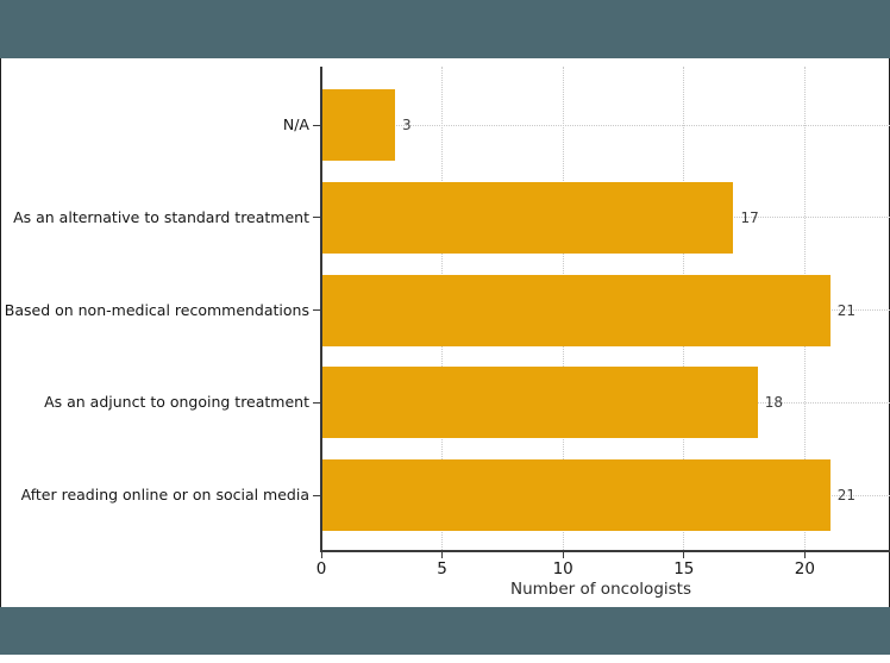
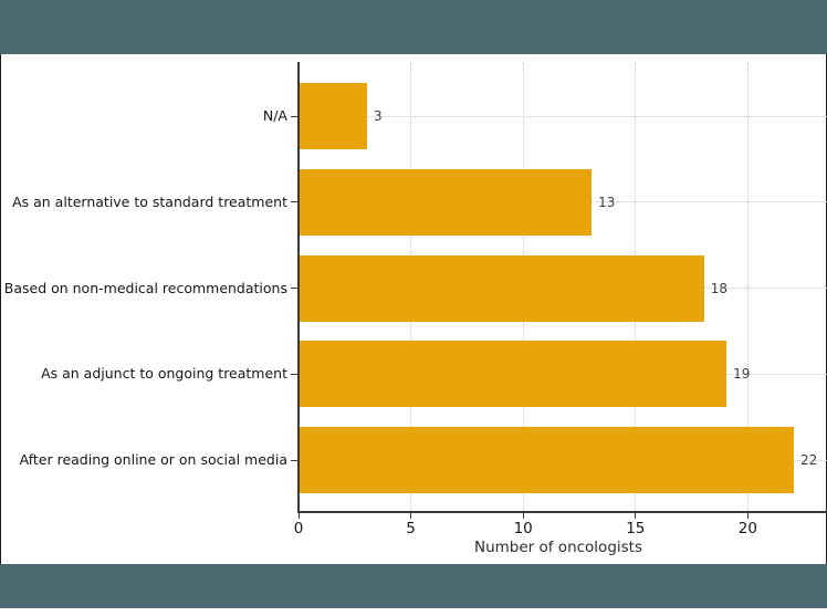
As an alternative to standard treatment: 17 -> 13
Based on non-medical recommendations: 21 -> 18
As an adjunct to ongoing treatment: 18 -> 19
After reading online or on social media: 21 -> 22
